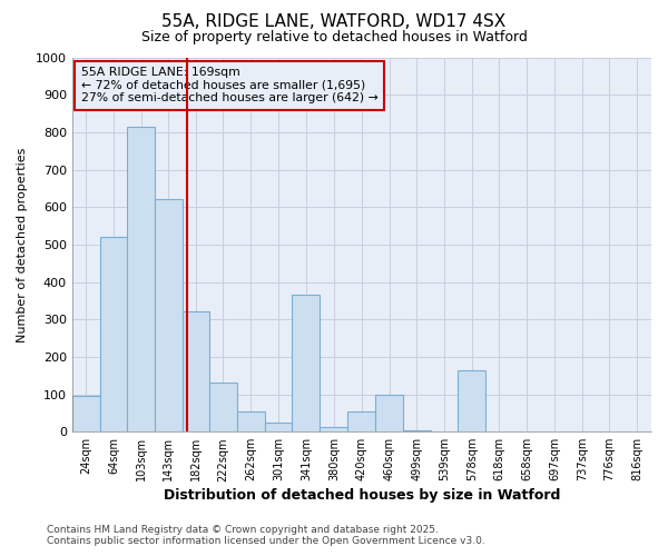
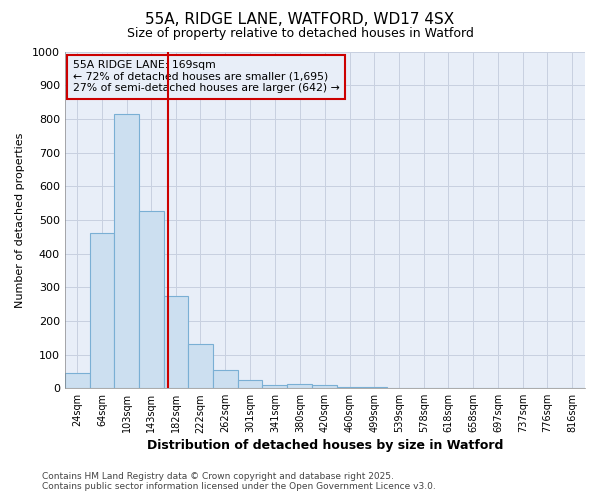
24sqm: 95 -> 45
64sqm: 520 -> 462
143sqm: 620 -> 525
182sqm: 320 -> 275
341sqm: 365 -> 10
420sqm: 55 -> 10
460sqm: 100 -> 5
578sqm: 165 -> 1
